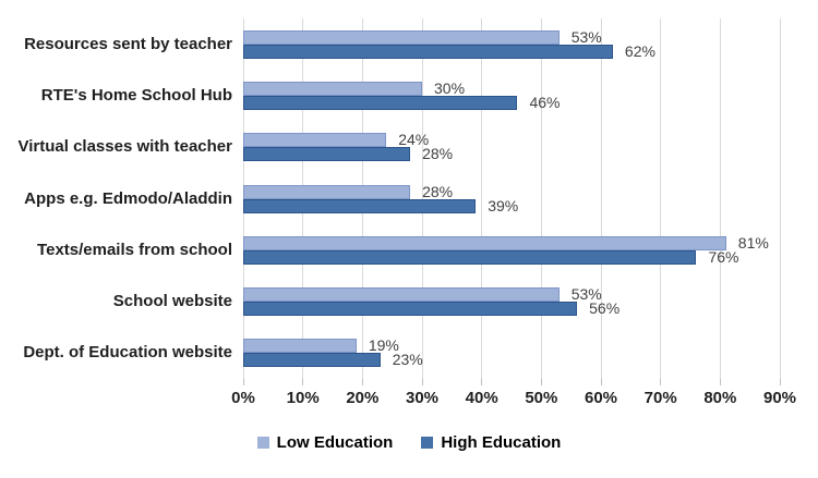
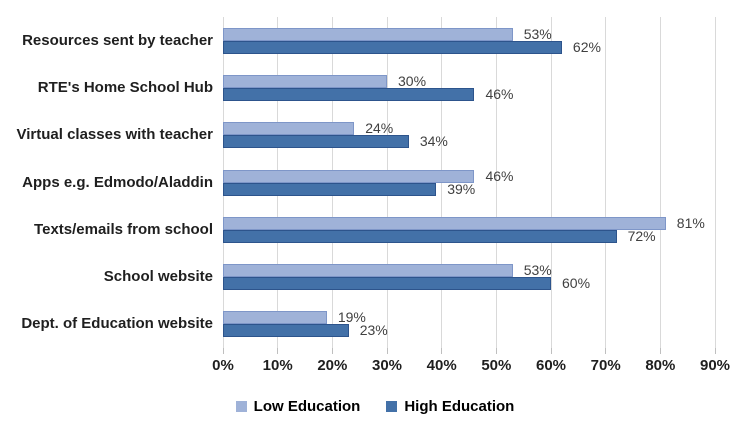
High Education/Virtual classes with teacher: 28% -> 34%
Low Education/Apps e.g. Edmodo/Aladdin: 28% -> 46%
High Education/Texts/emails from school: 76% -> 72%
High Education/School website: 56% -> 60%
